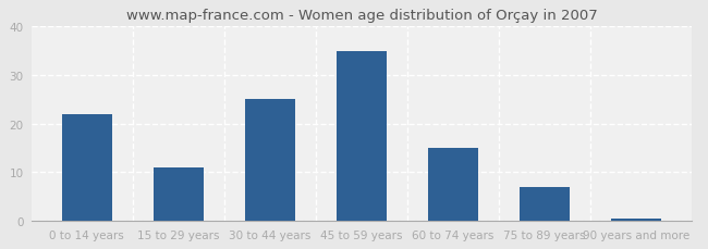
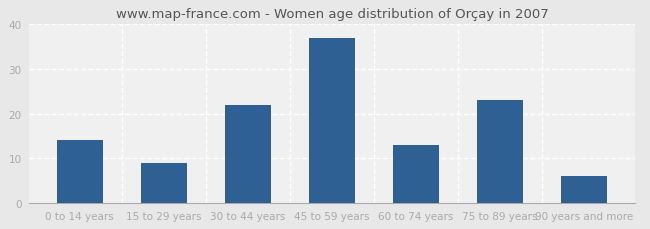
0 to 14 years: 22.0 -> 14.0
15 to 29 years: 11.0 -> 9.0
30 to 44 years: 25.0 -> 22.0
45 to 59 years: 35.0 -> 37.0
60 to 74 years: 15.0 -> 13.0
75 to 89 years: 7.0 -> 23.0
90 years and more: 0.5 -> 6.0
